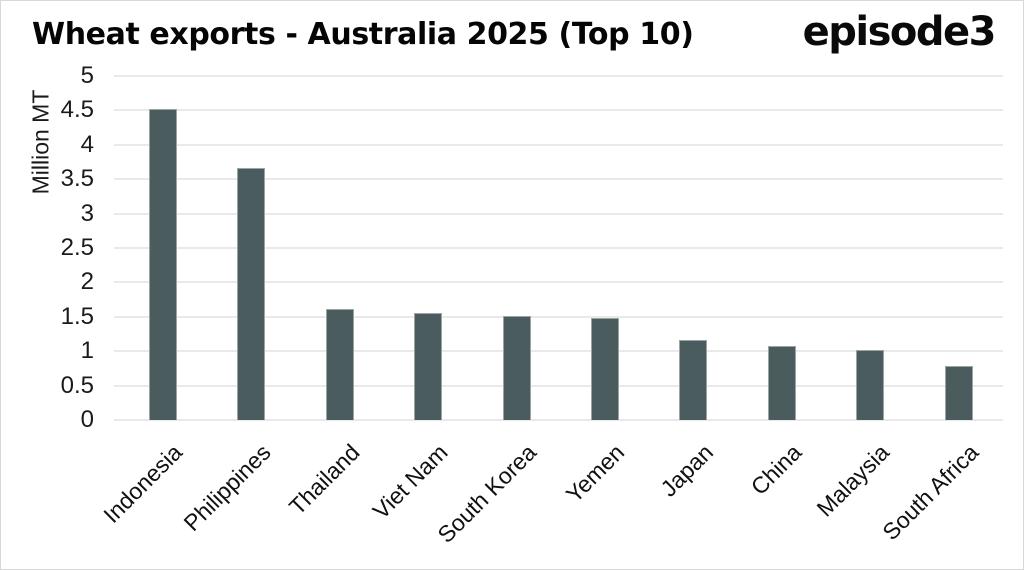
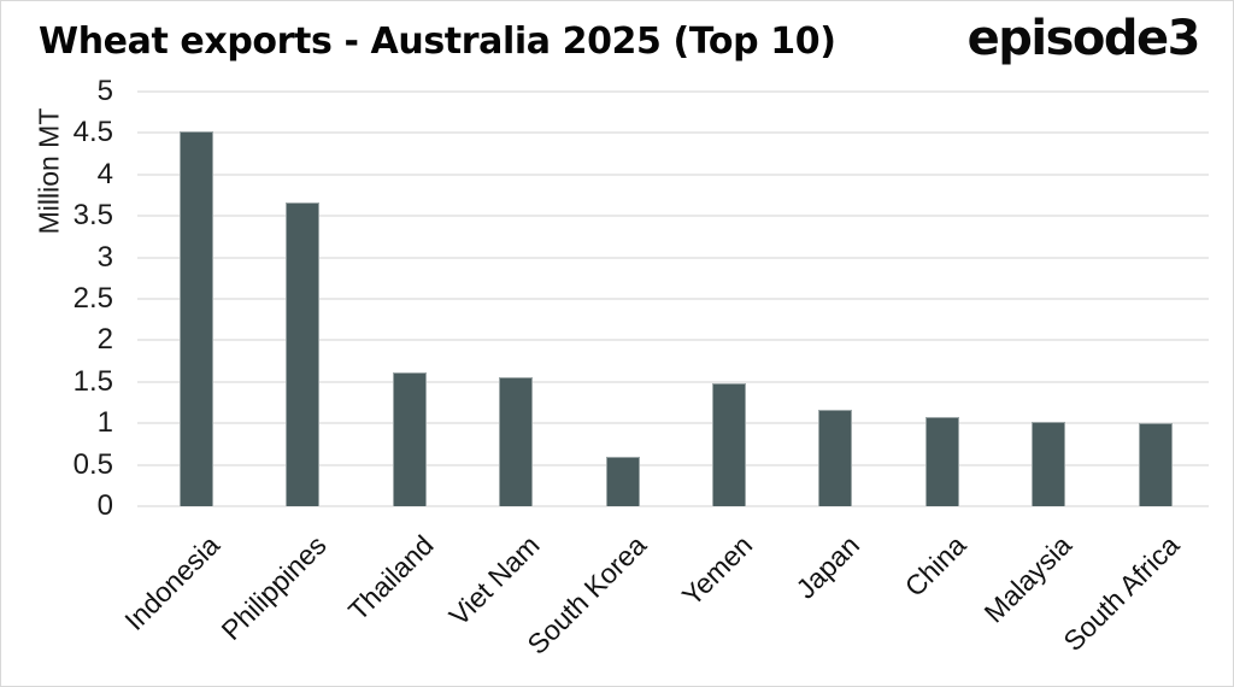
South Korea: 1.5 -> 0.6
South Africa: 0.8 -> 1.0
